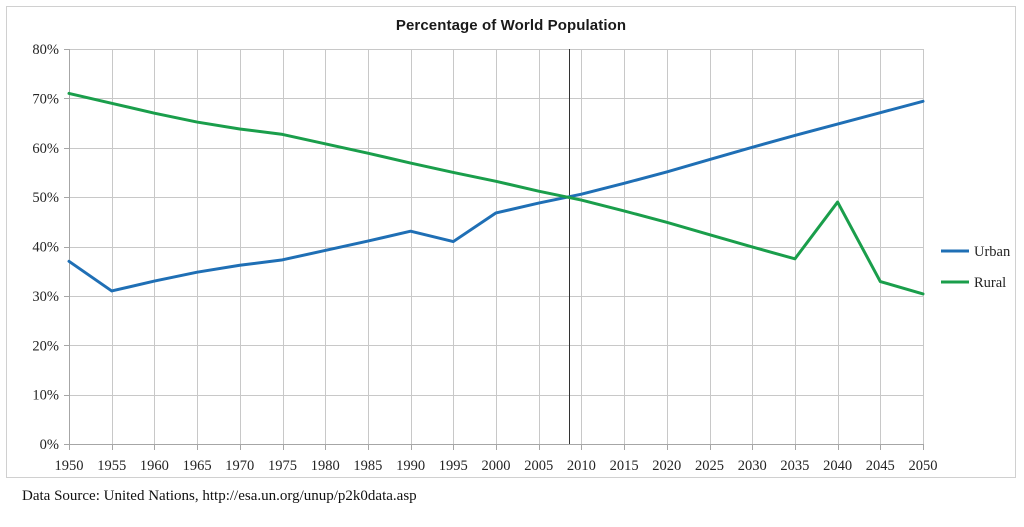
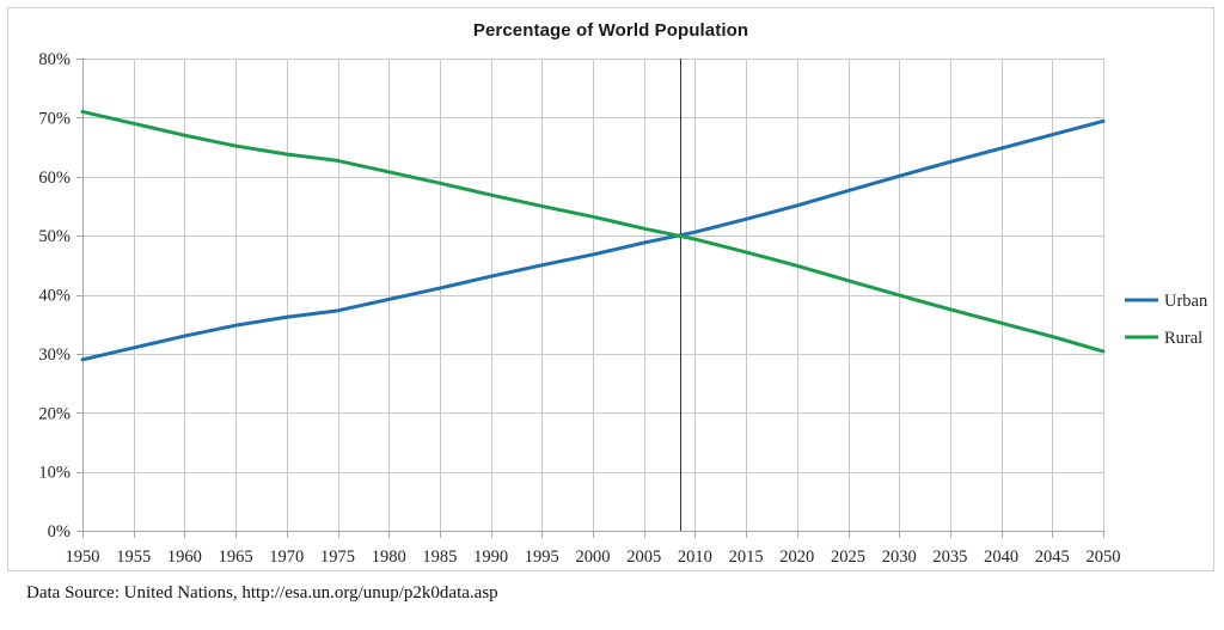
Urban/1950: 37% -> 29%
Urban/1995: 41% -> 45%
Rural/2040: 49% -> 35%
